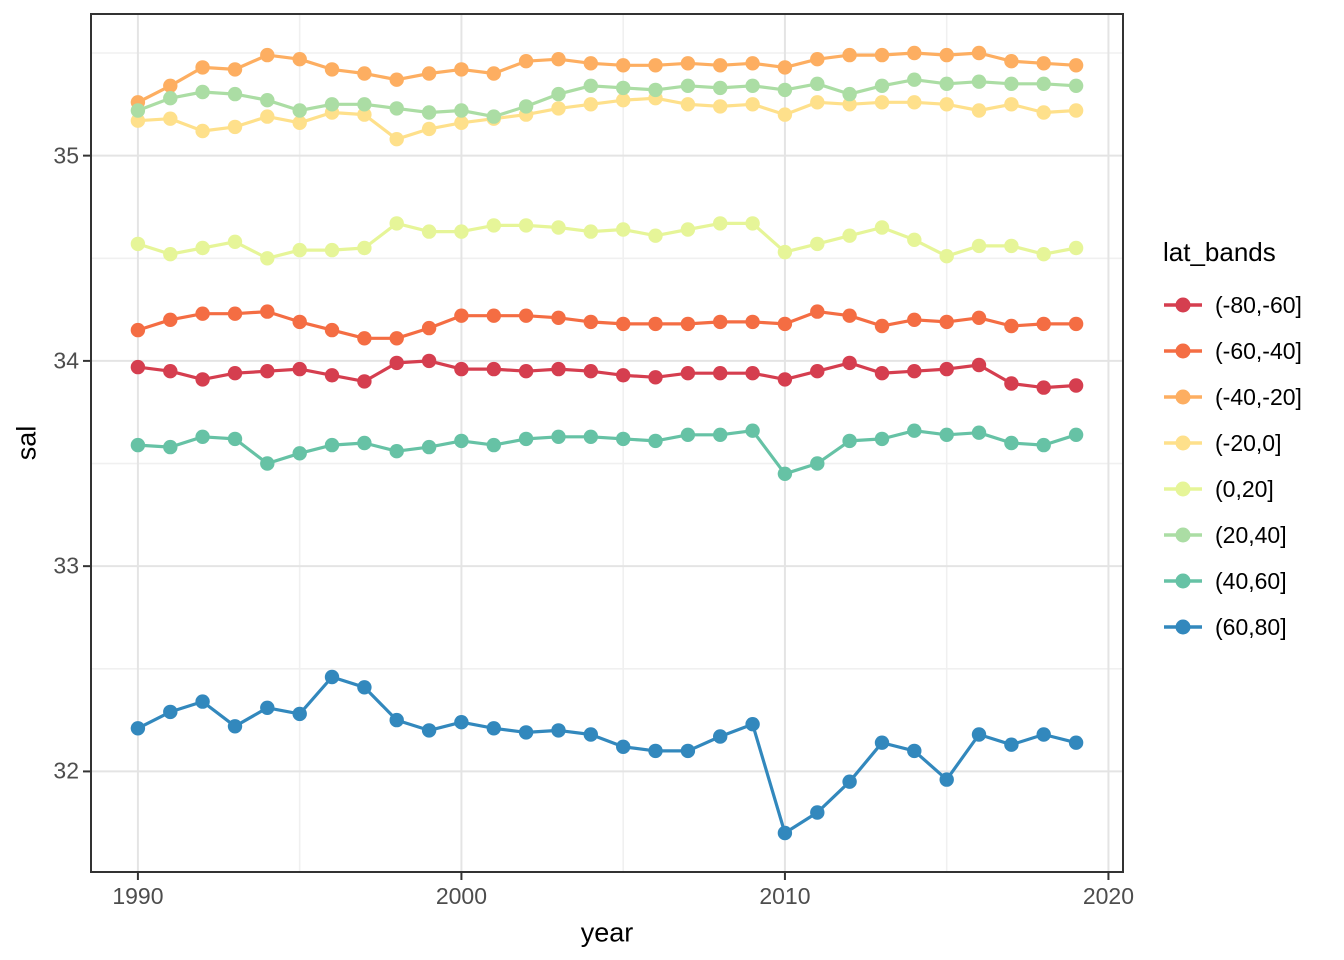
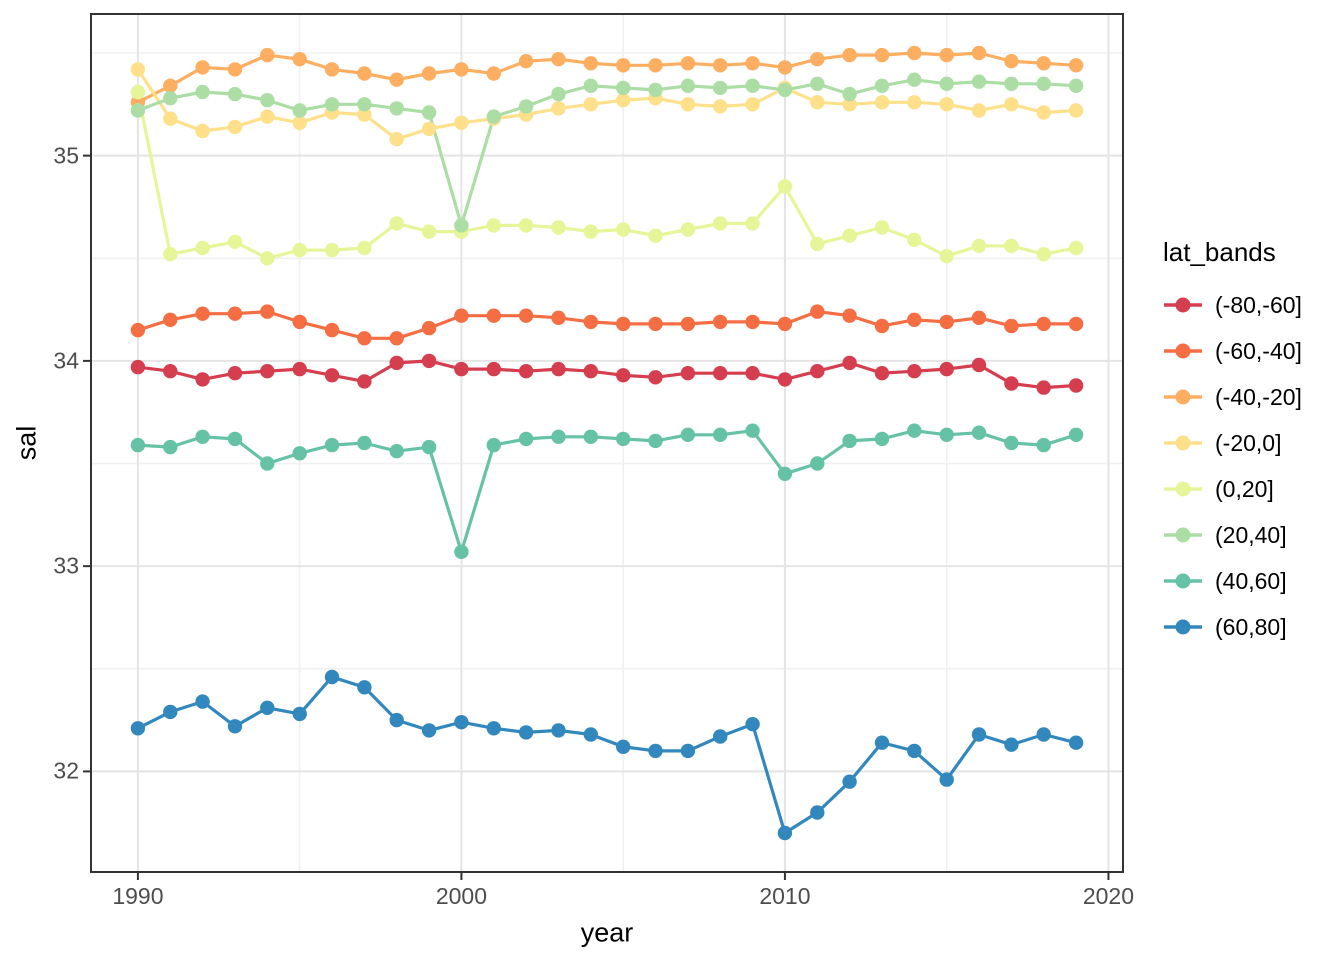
(-20,0]/1990: 35.17 -> 35.42
(0,20]/1990: 34.57 -> 35.31
(20,40]/2000: 35.22 -> 34.66
(40,60]/2000: 33.61 -> 33.07
(-20,0]/2010: 35.20 -> 35.33
(0,20]/2010: 34.53 -> 34.85
